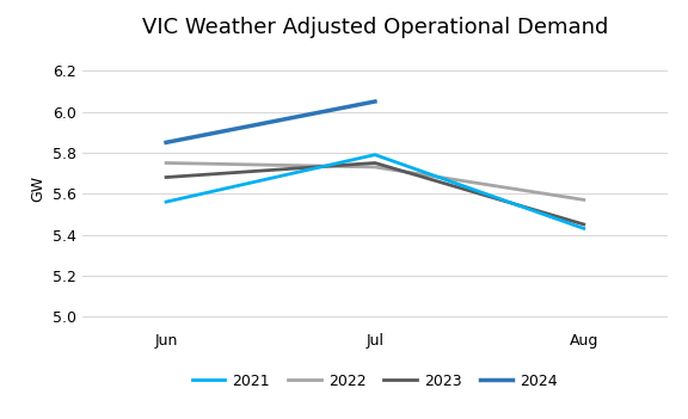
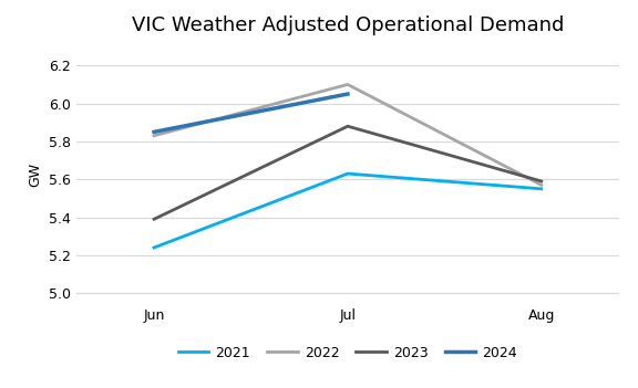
2021/Jun: 5.56 -> 5.24
2022/Jun: 5.75 -> 5.83
2023/Jun: 5.68 -> 5.39
2021/Jul: 5.79 -> 5.63
2022/Jul: 5.73 -> 6.10
2023/Jul: 5.75 -> 5.88
2021/Aug: 5.43 -> 5.55
2023/Aug: 5.45 -> 5.59
